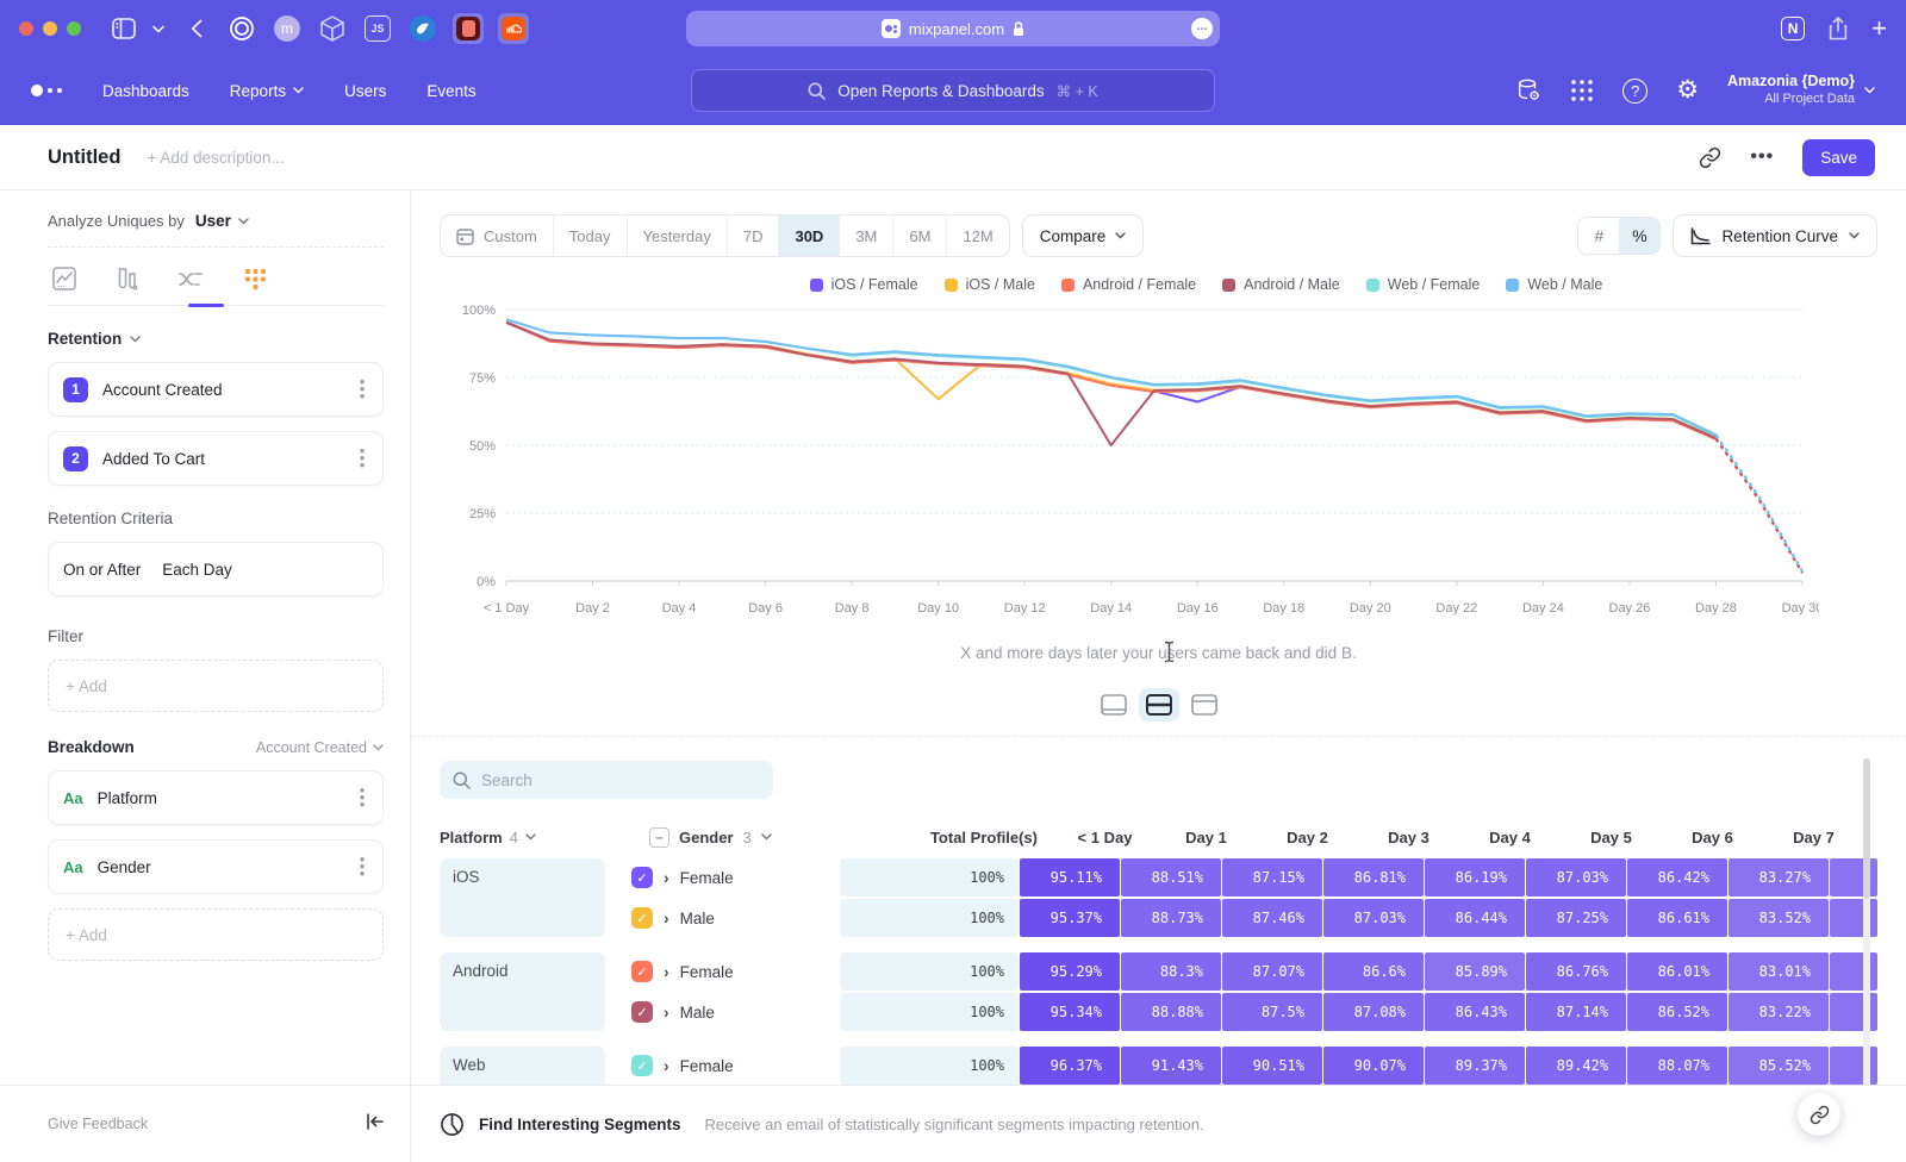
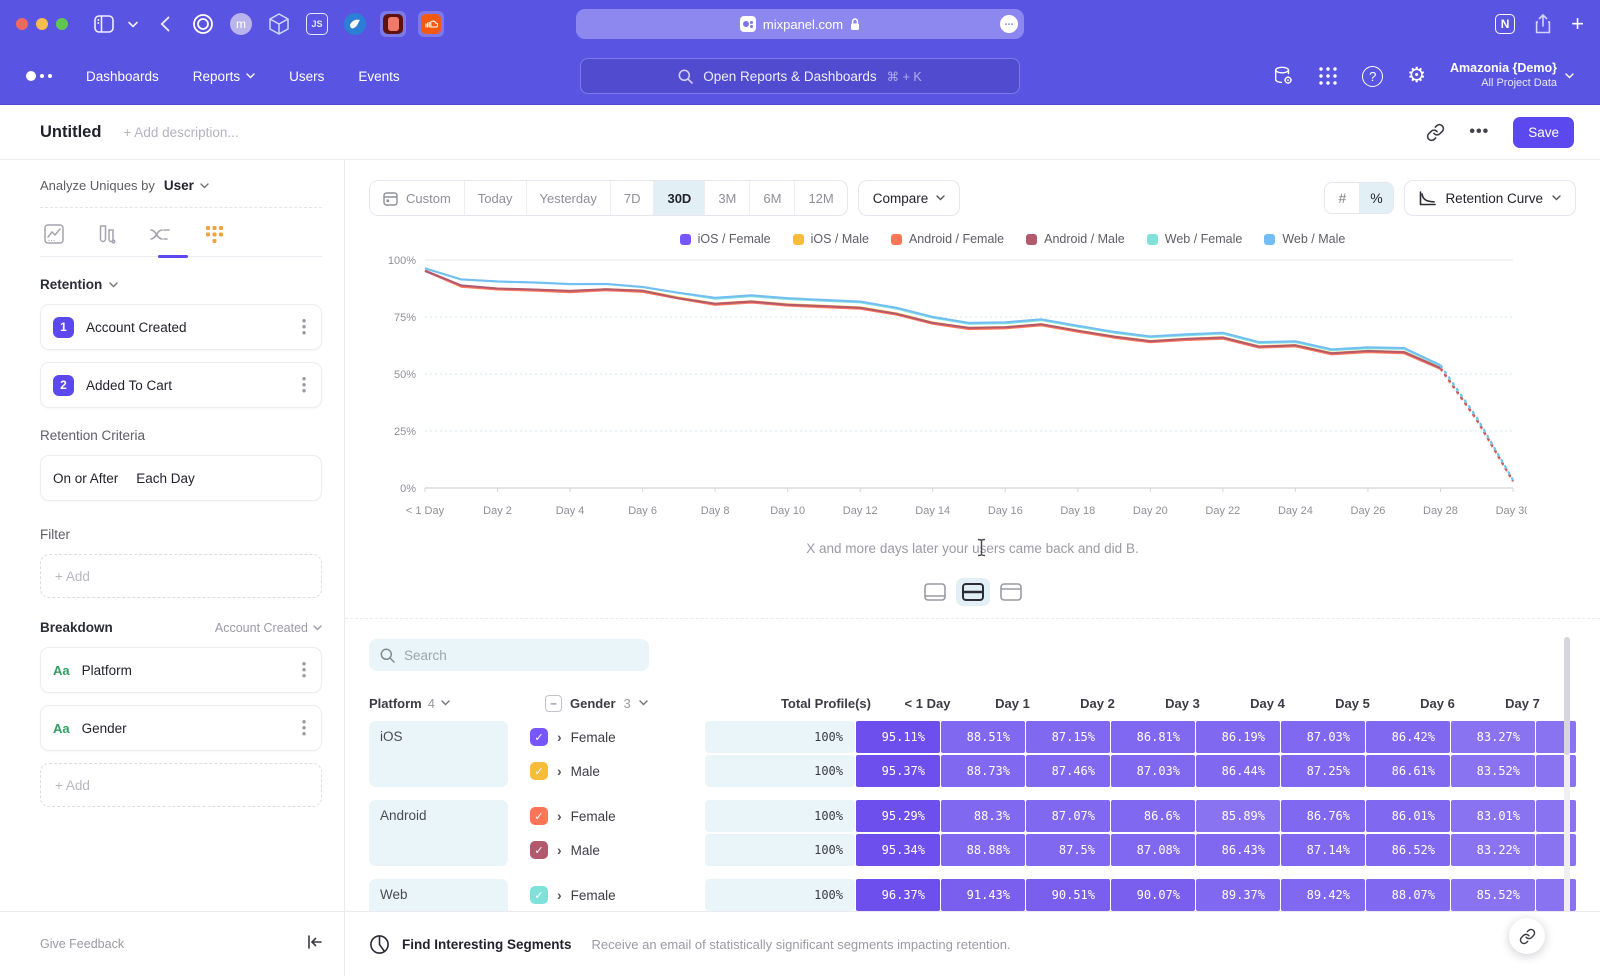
iOS / Male/Day 10: 67% -> 81%
Android / Male/Day 14: 50% -> 72%
iOS / Female/Day 16: 66% -> 70%
